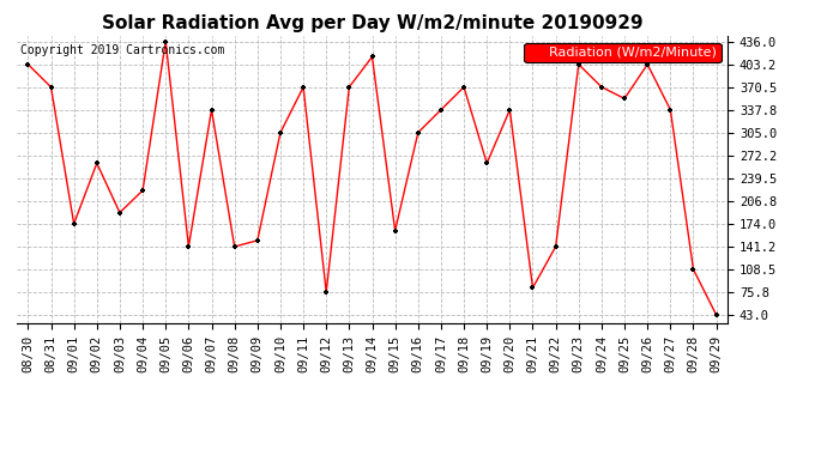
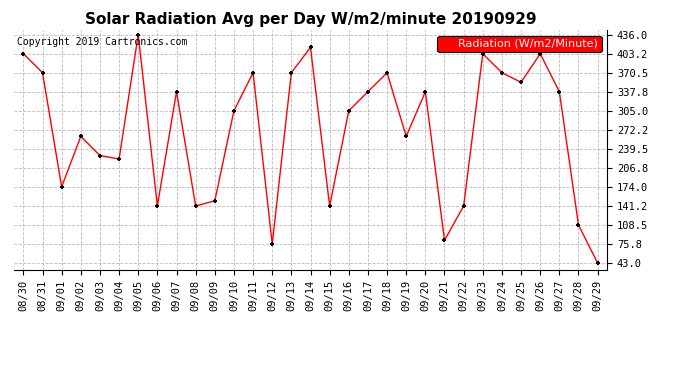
09/03: 190 -> 228
09/15: 164 -> 141
